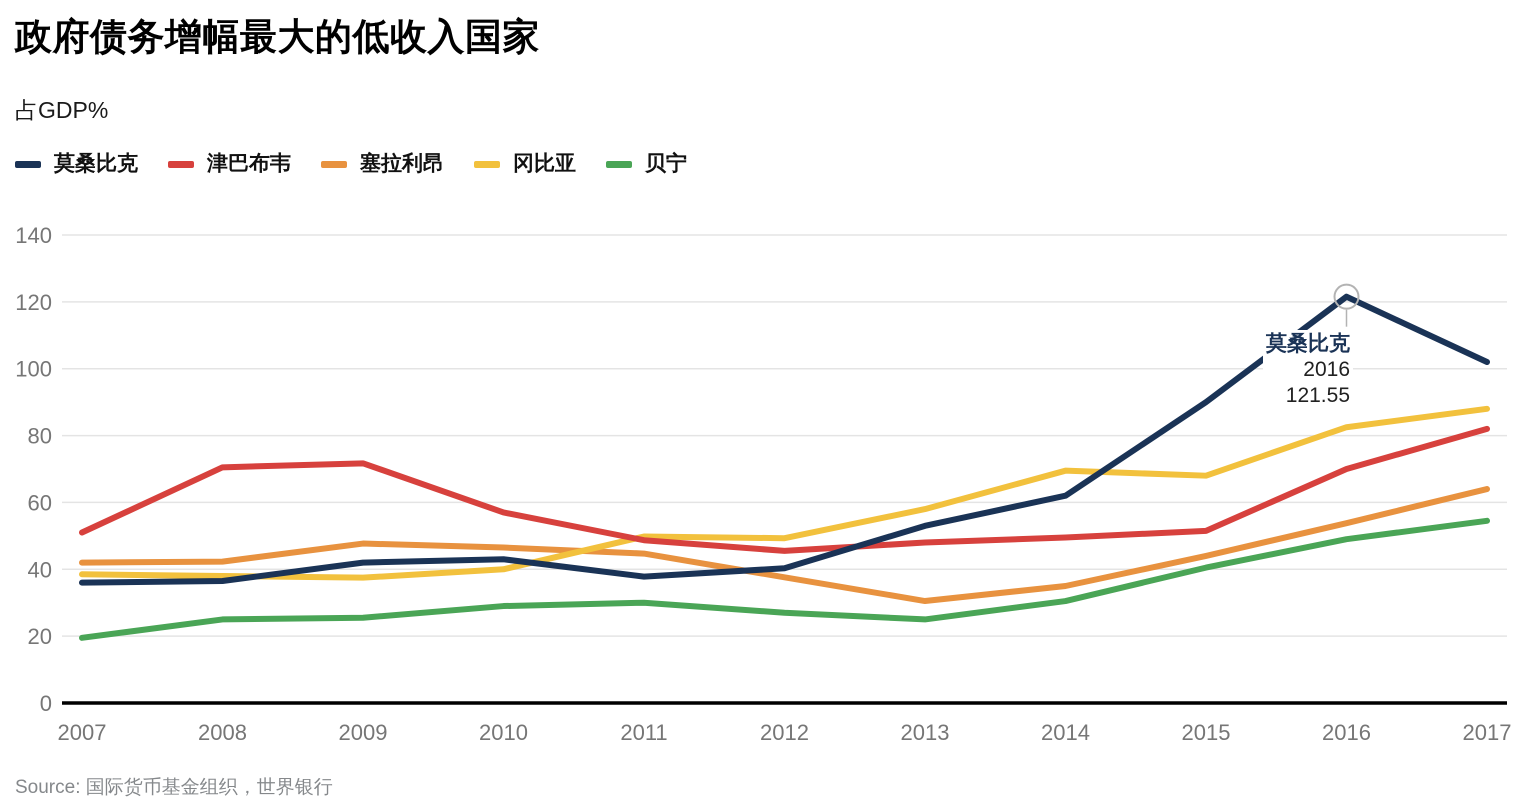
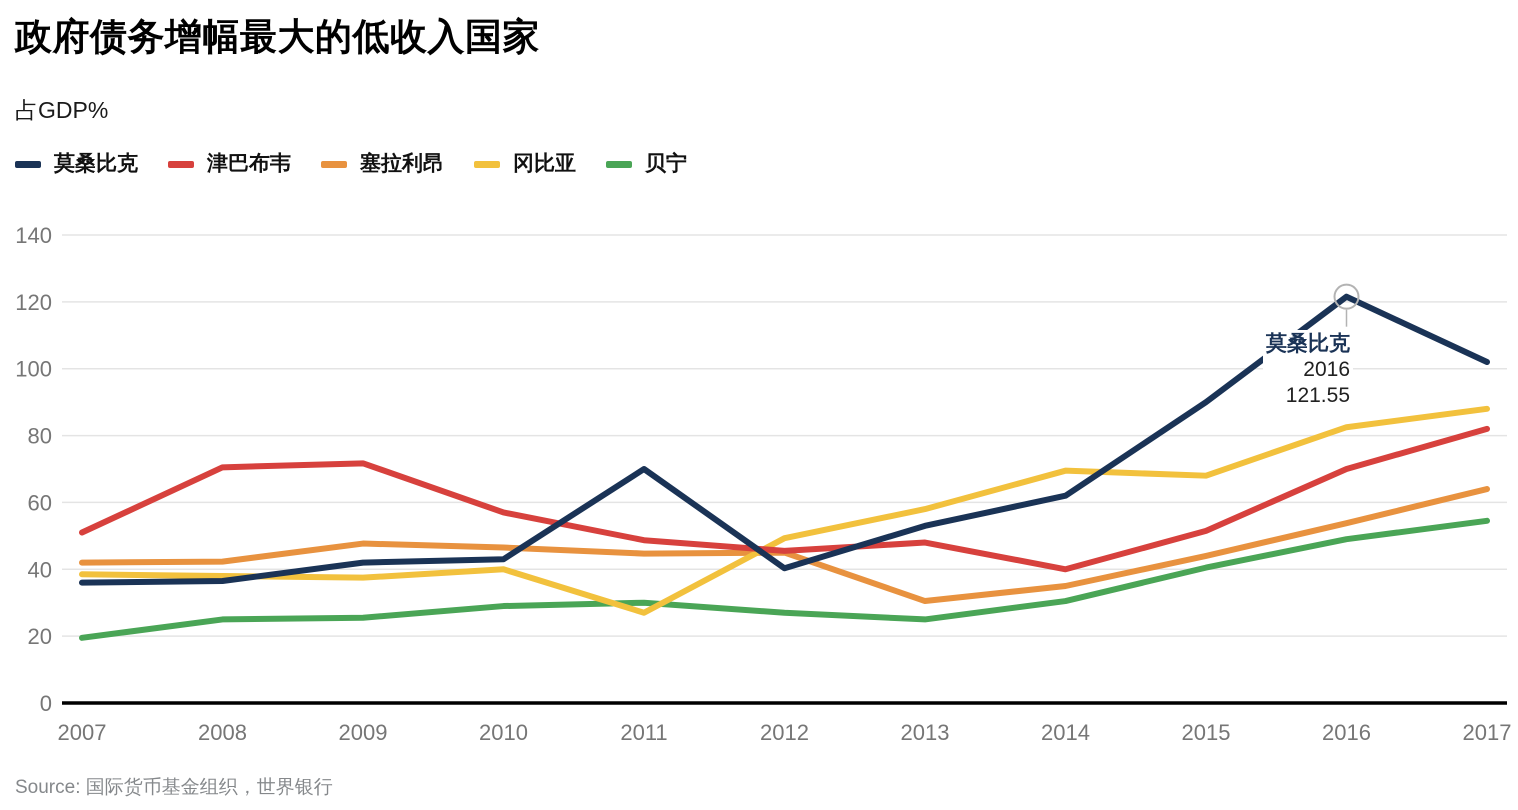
莫桑比克/2011: 38 -> 70
冈比亚/2011: 50 -> 27
塞拉利昂/2012: 38 -> 45
津巴布韦/2014: 50 -> 40
